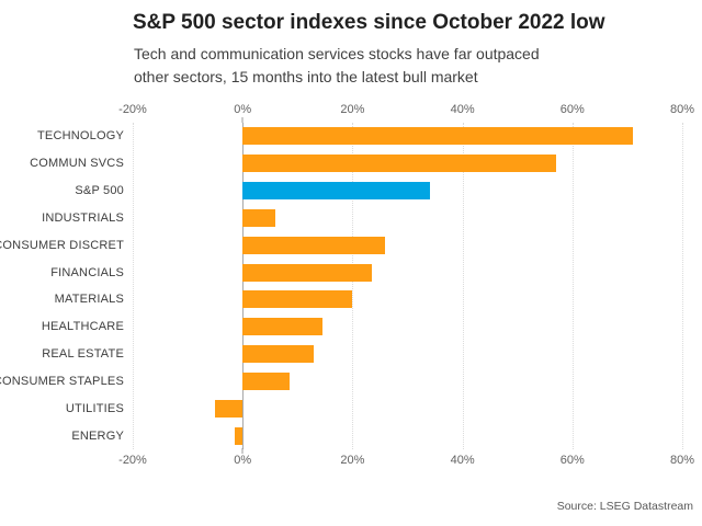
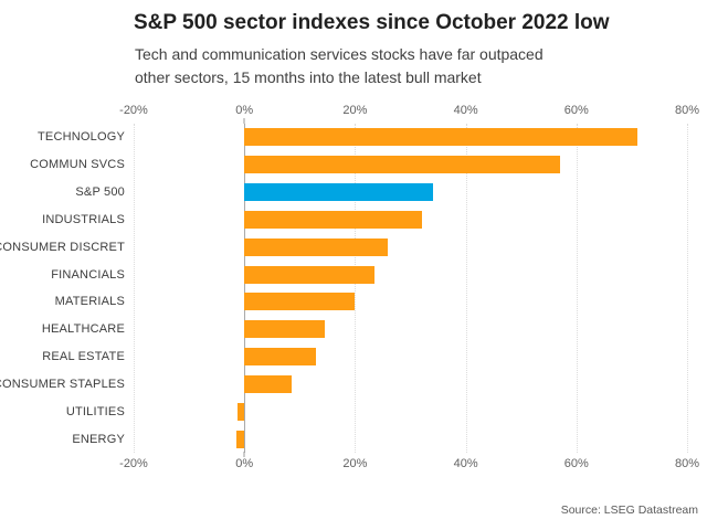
INDUSTRIALS: 6% -> 32%
UTILITIES: -5% -> -1%
